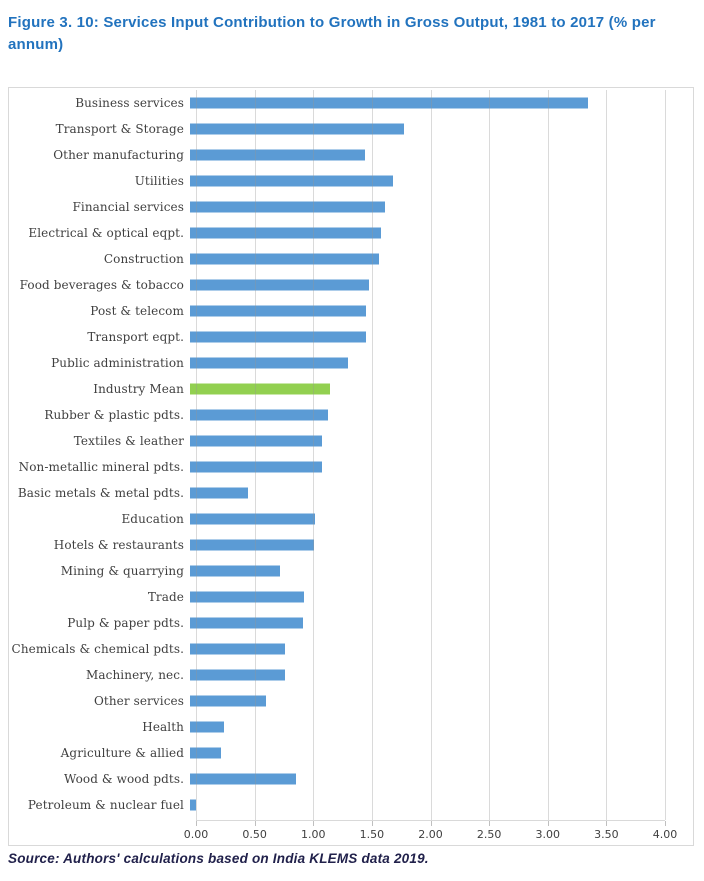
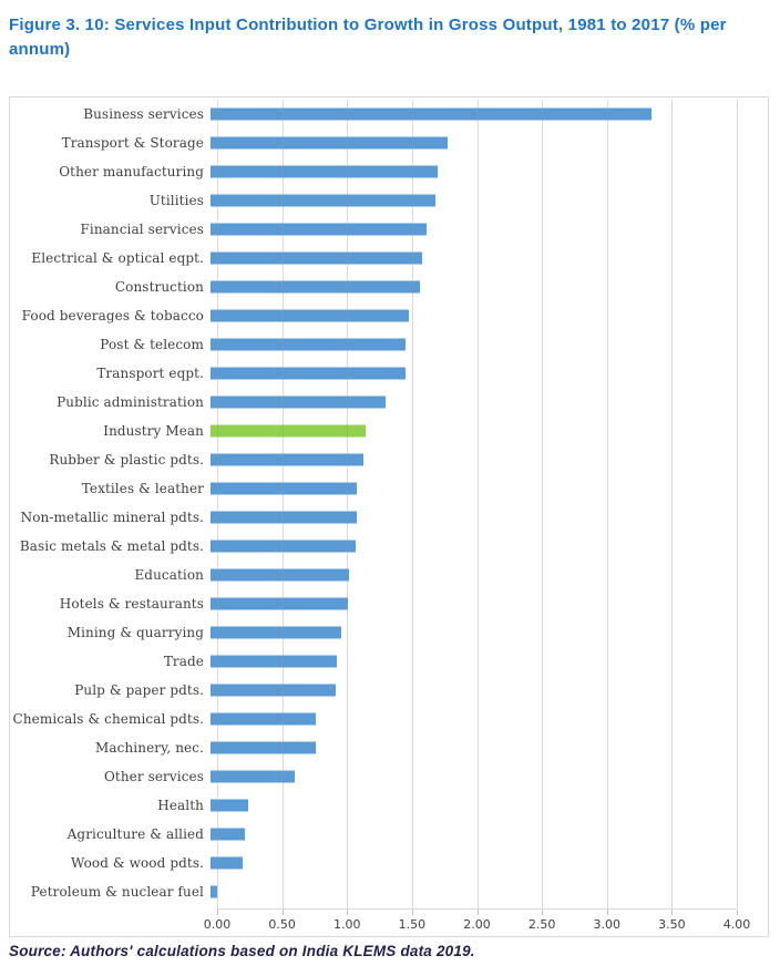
Other manufacturing: 1.47 -> 1.73
Basic metals & metal pdts.: 0.49 -> 1.10
Mining & quarrying: 0.76 -> 0.99
Wood & wood pdts.: 0.89 -> 0.24
